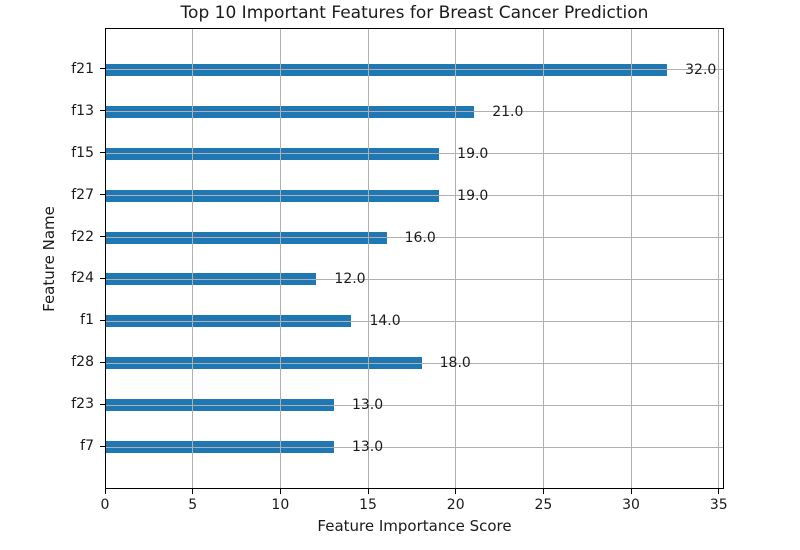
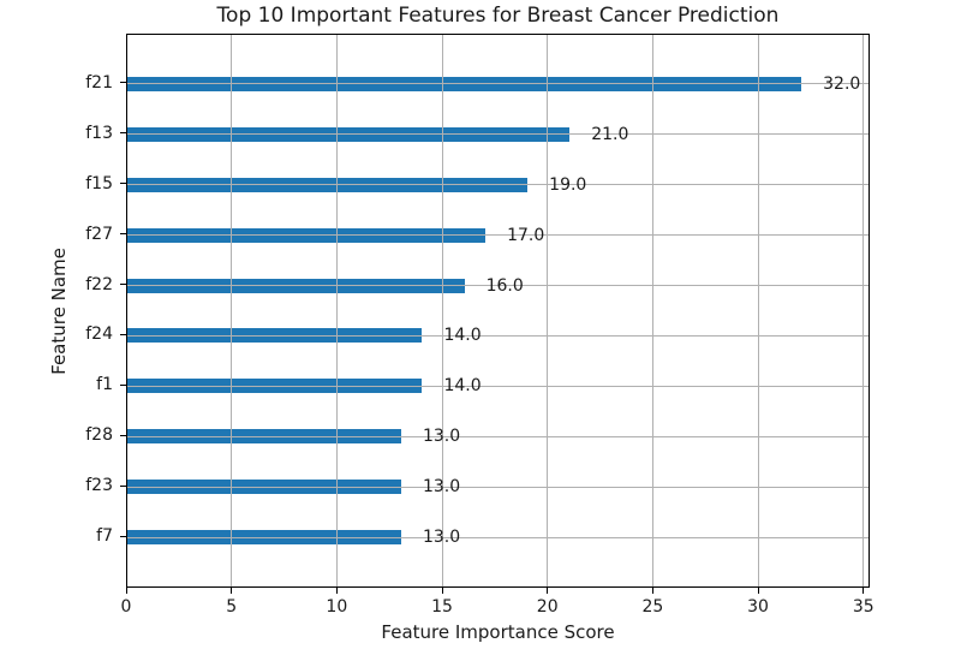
f27: 19.0 -> 17.0
f24: 12.0 -> 14.0
f28: 18.0 -> 13.0
